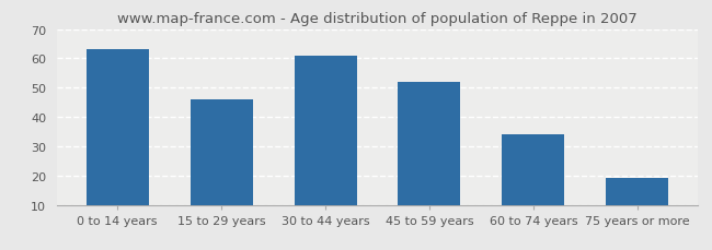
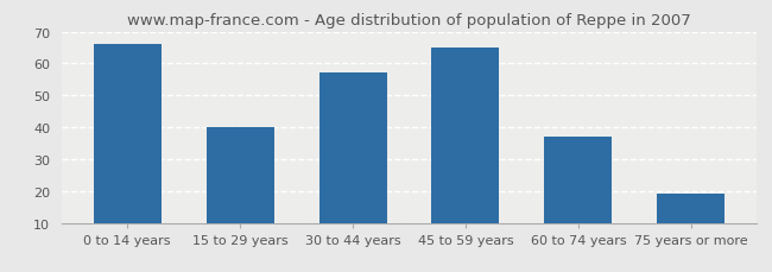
0 to 14 years: 63 -> 66
15 to 29 years: 46 -> 40
30 to 44 years: 61 -> 57
45 to 59 years: 52 -> 65
60 to 74 years: 34 -> 37
